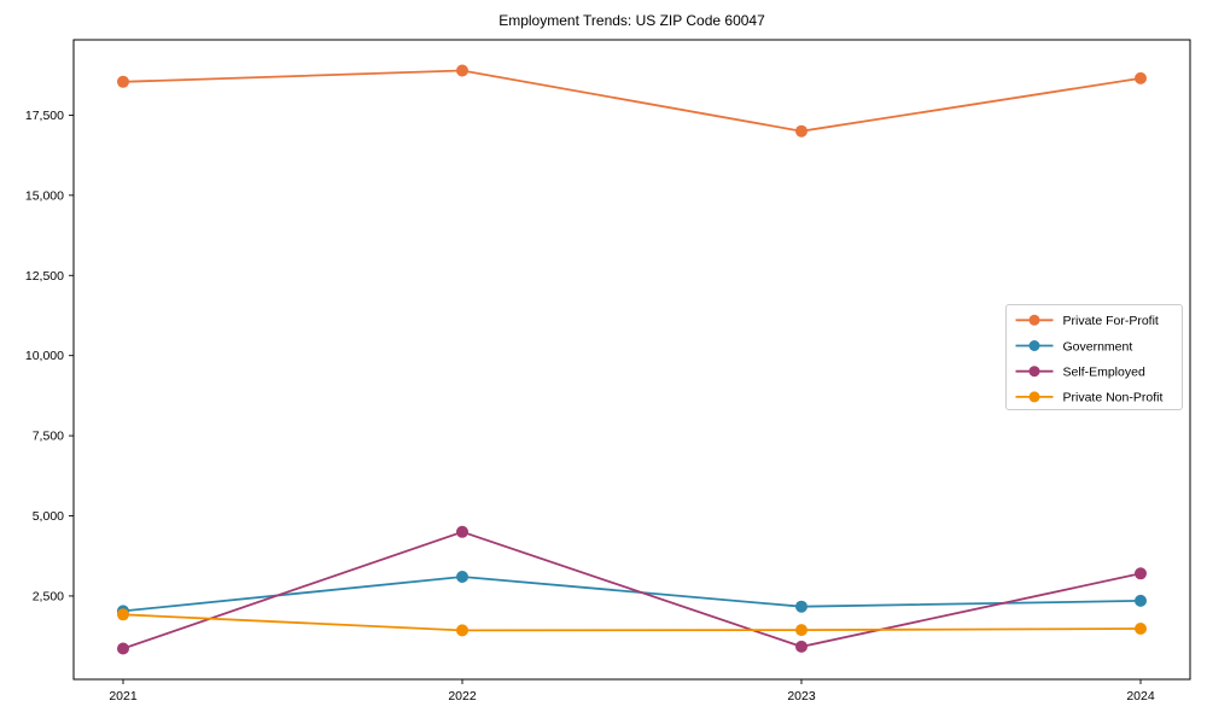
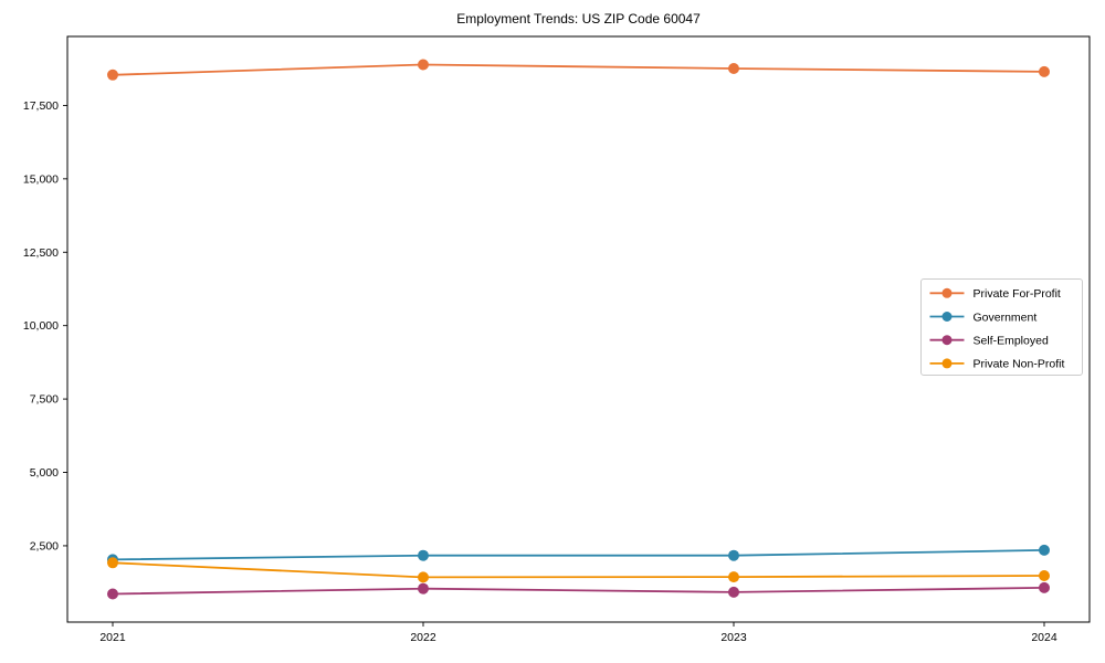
Government/2022: 3100 -> 2200
Self-Employed/2022: 4500 -> 1000
Private For-Profit/2023: 17000 -> 18800
Self-Employed/2024: 3200 -> 1100
